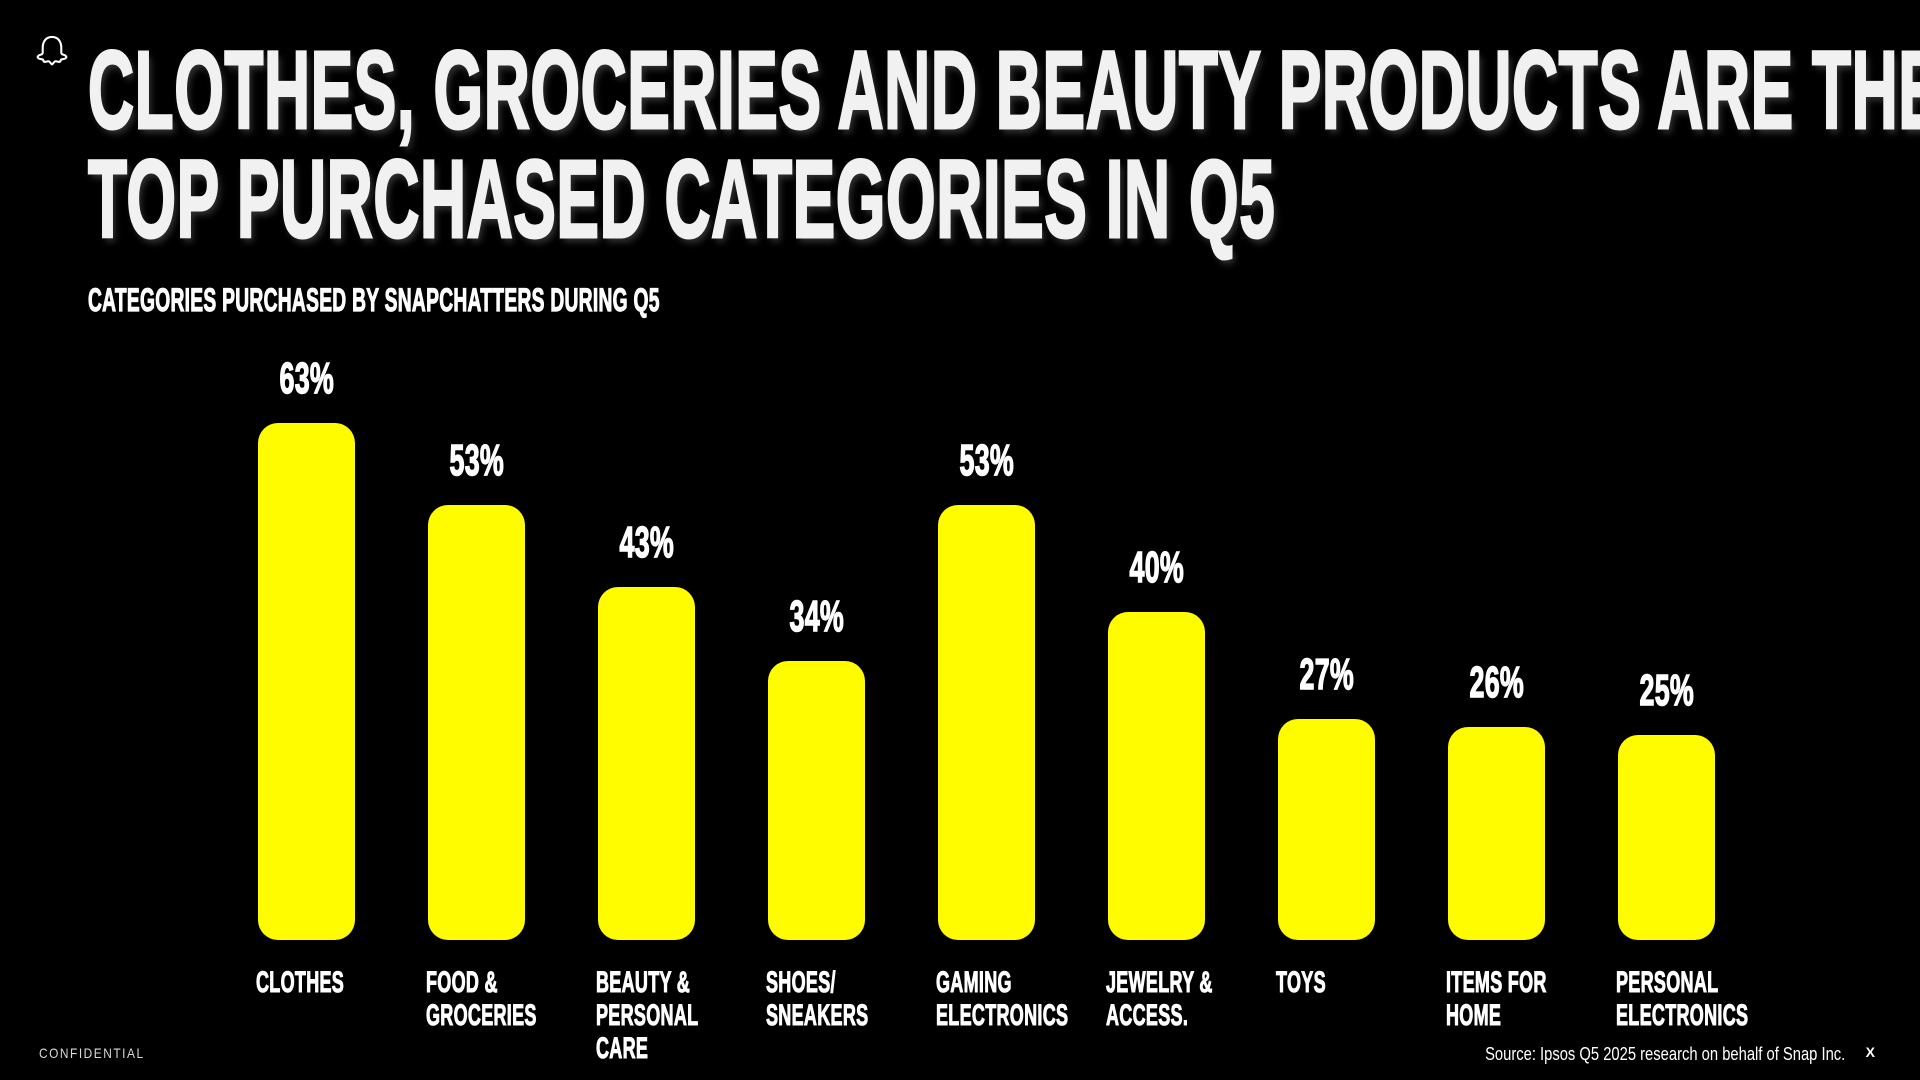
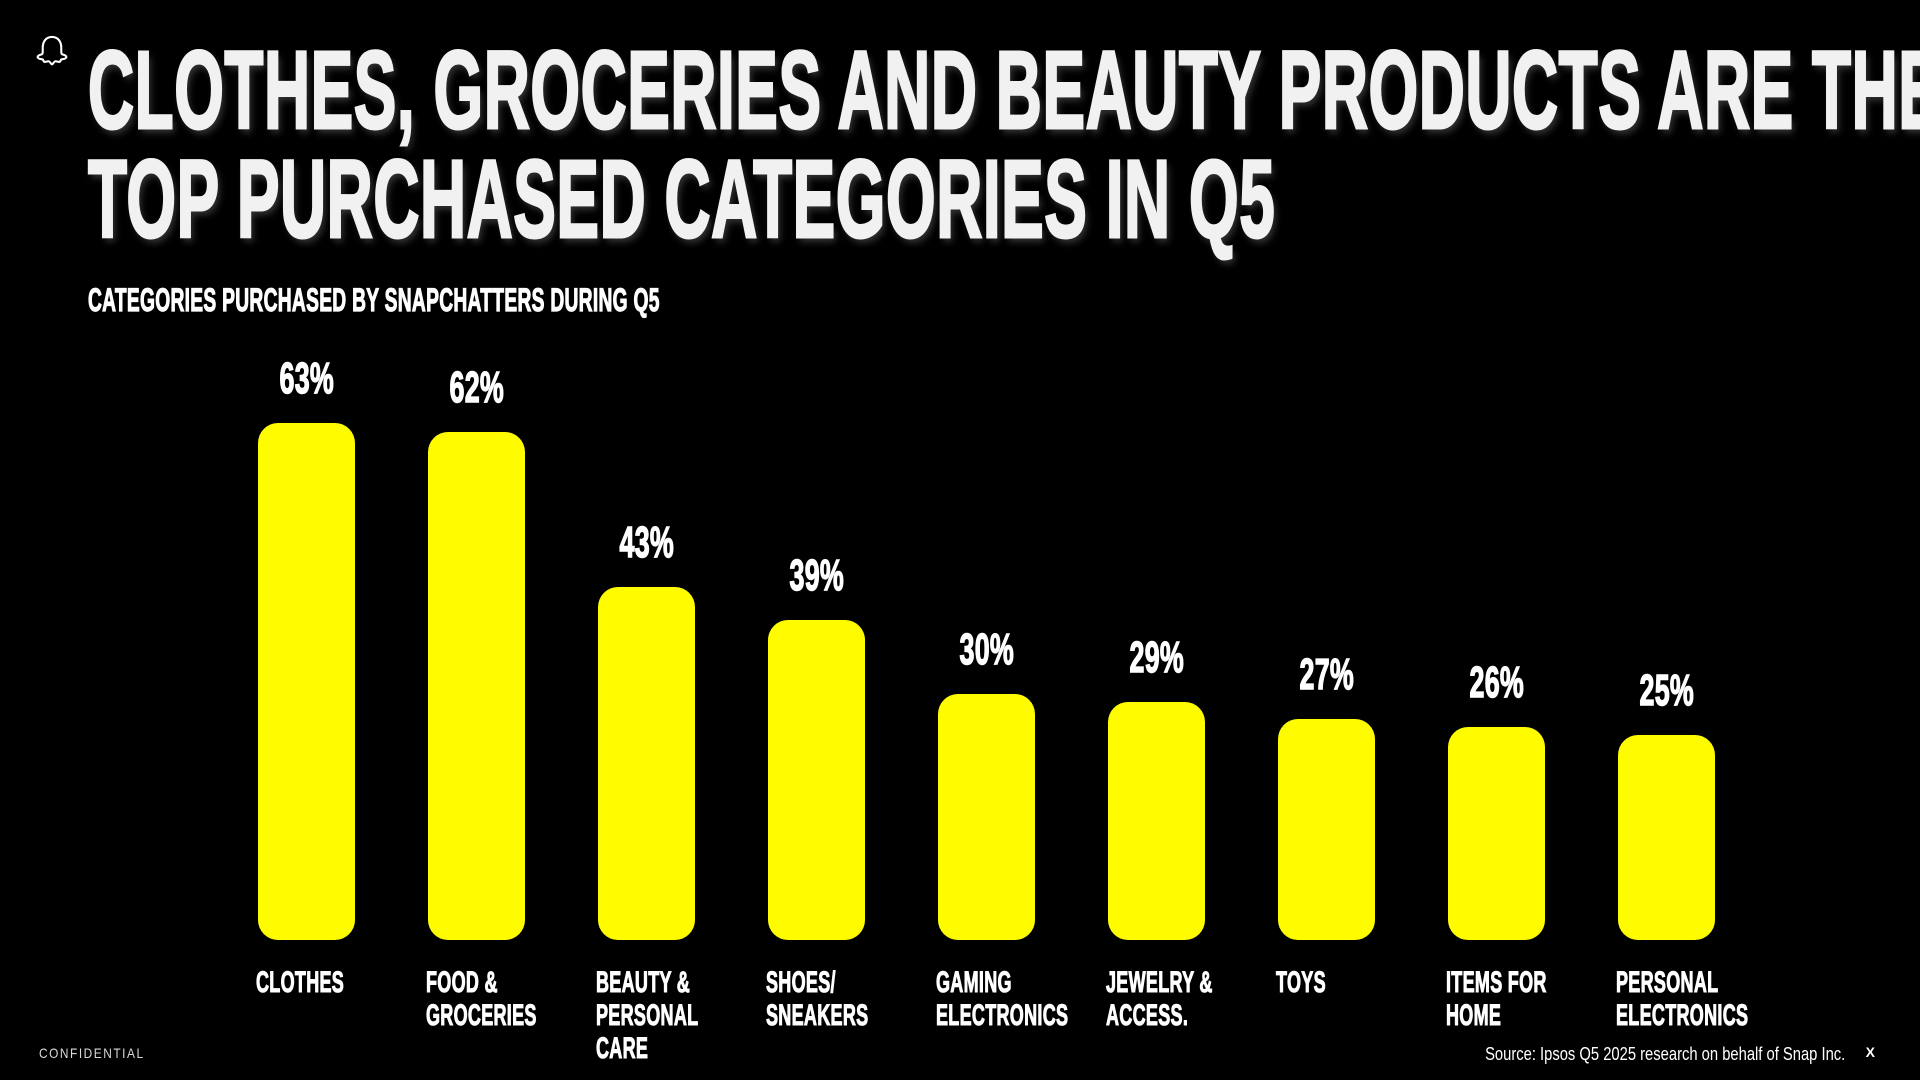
FOOD & GROCERIES: 53% -> 62%
SHOES/ SNEAKERS: 34% -> 39%
GAMING ELECTRONICS: 53% -> 30%
JEWELRY & ACCESS.: 40% -> 29%
